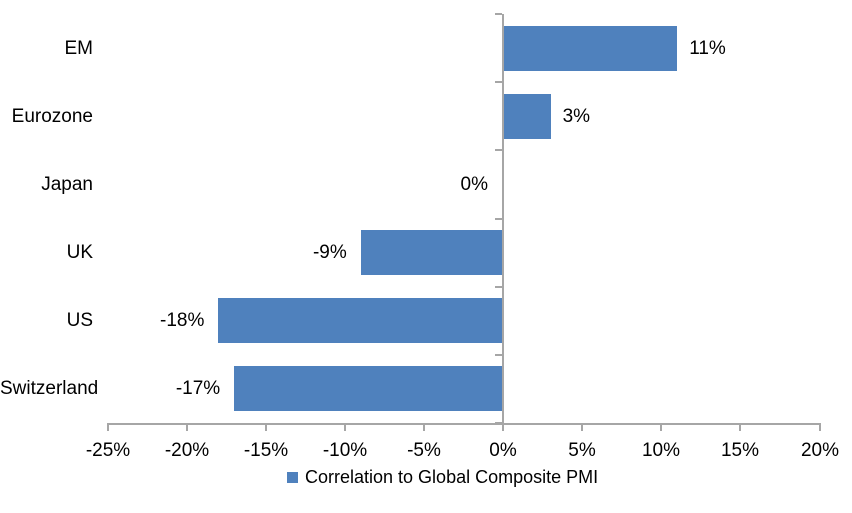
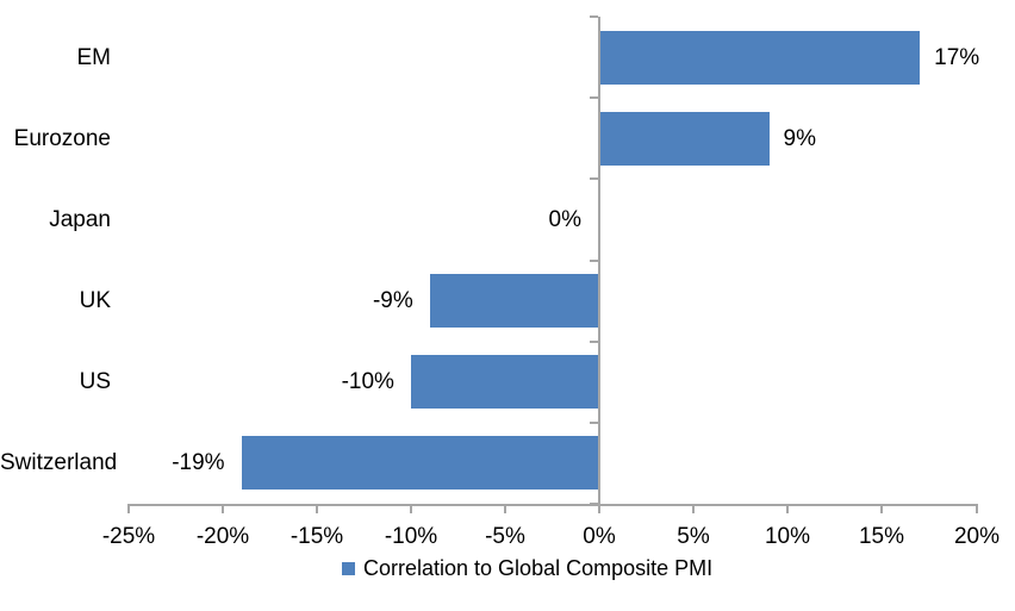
EM: 11% -> 17%
Eurozone: 3% -> 9%
US: -18% -> -10%
Switzerland: -17% -> -19%
